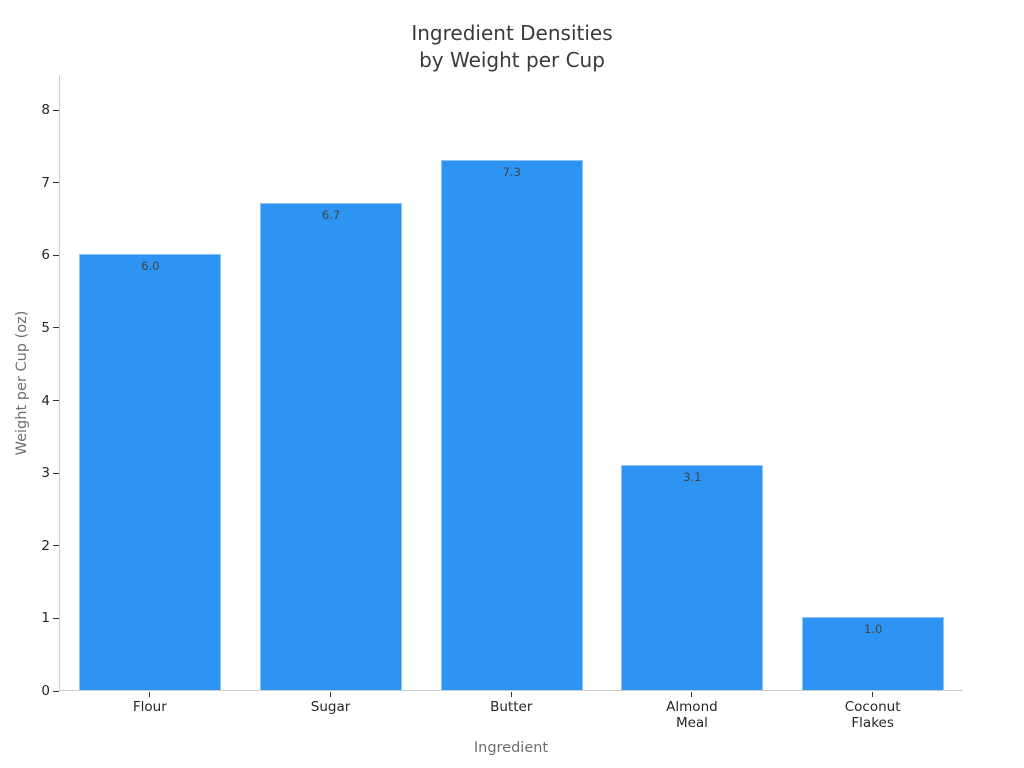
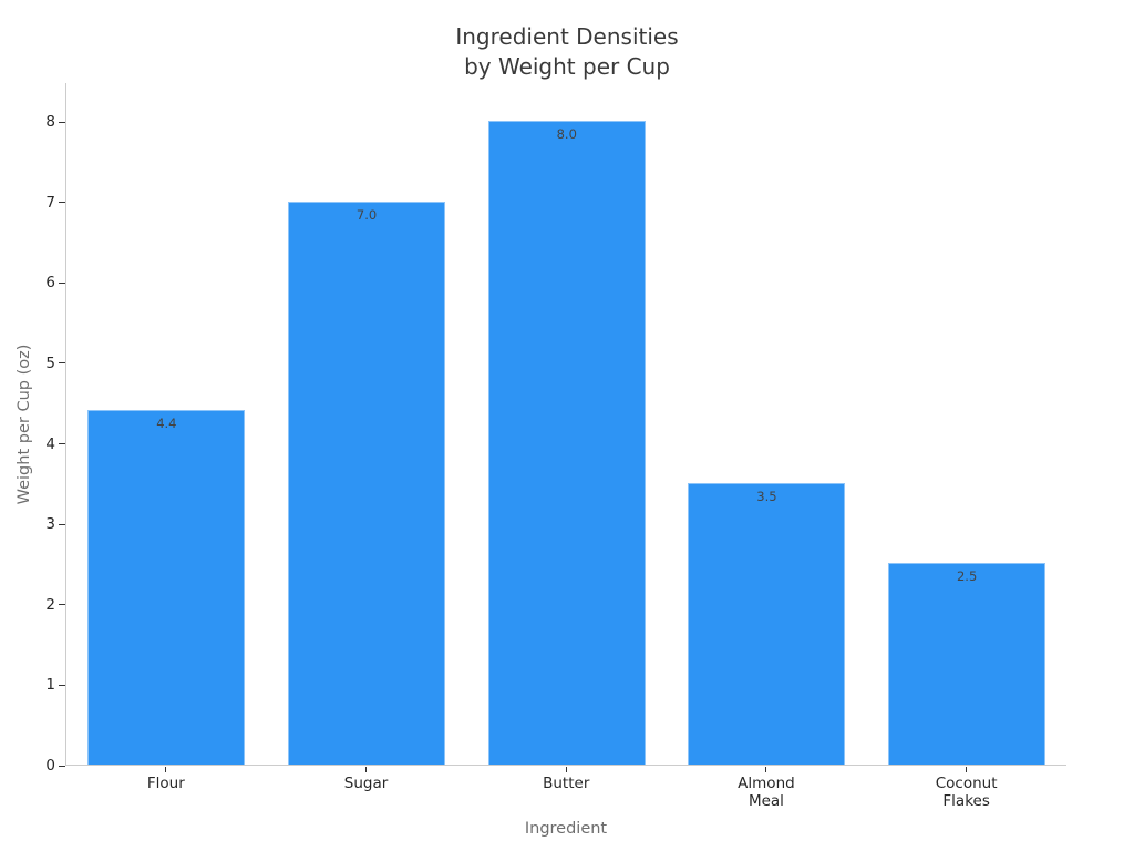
Flour: 6.0 -> 4.4
Sugar: 6.7 -> 7.0
Butter: 7.3 -> 8.0
Almond Meal: 3.1 -> 3.5
Coconut Flakes: 1.0 -> 2.5
